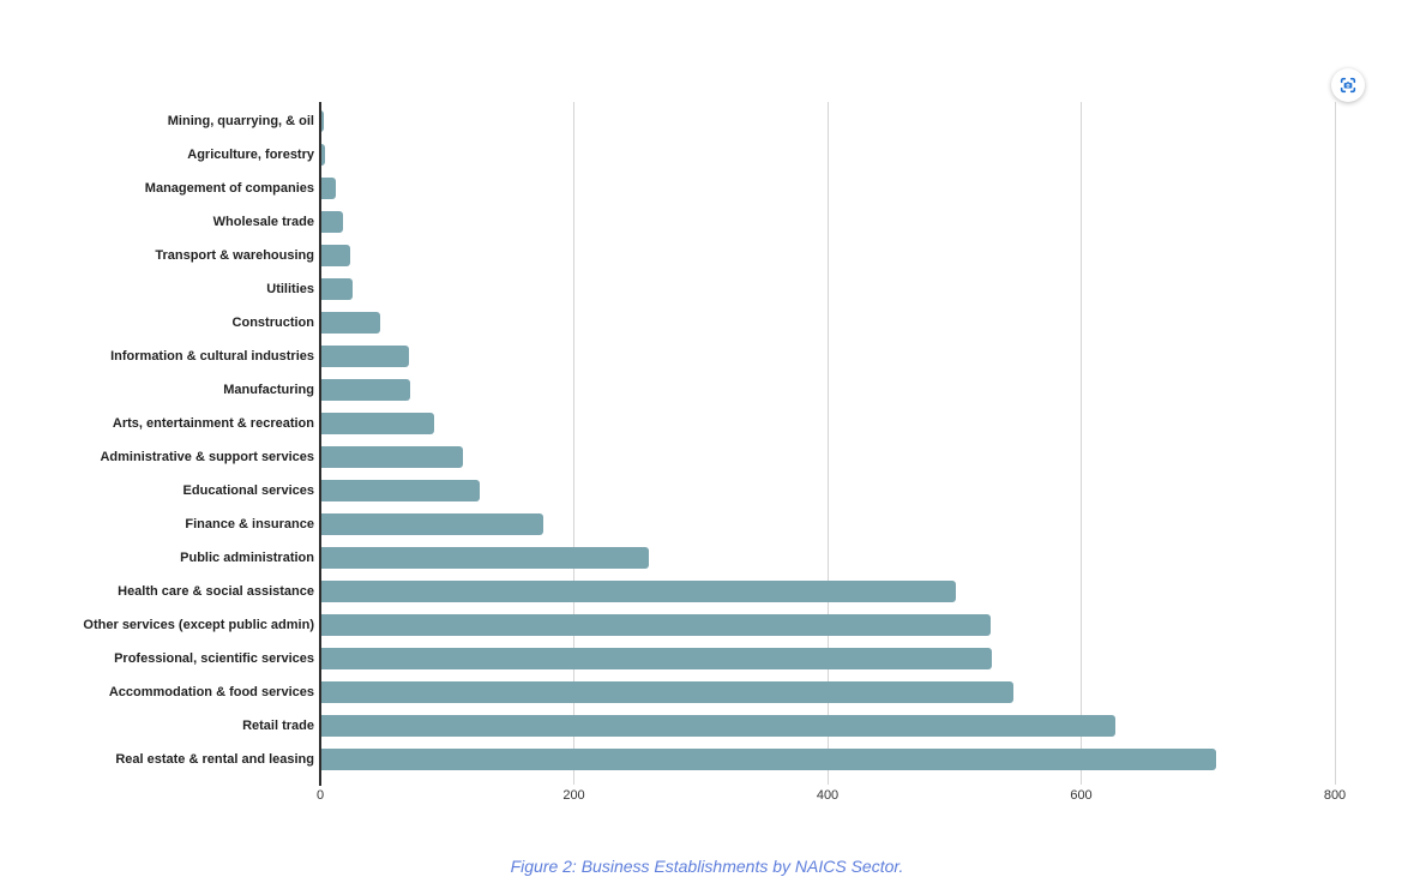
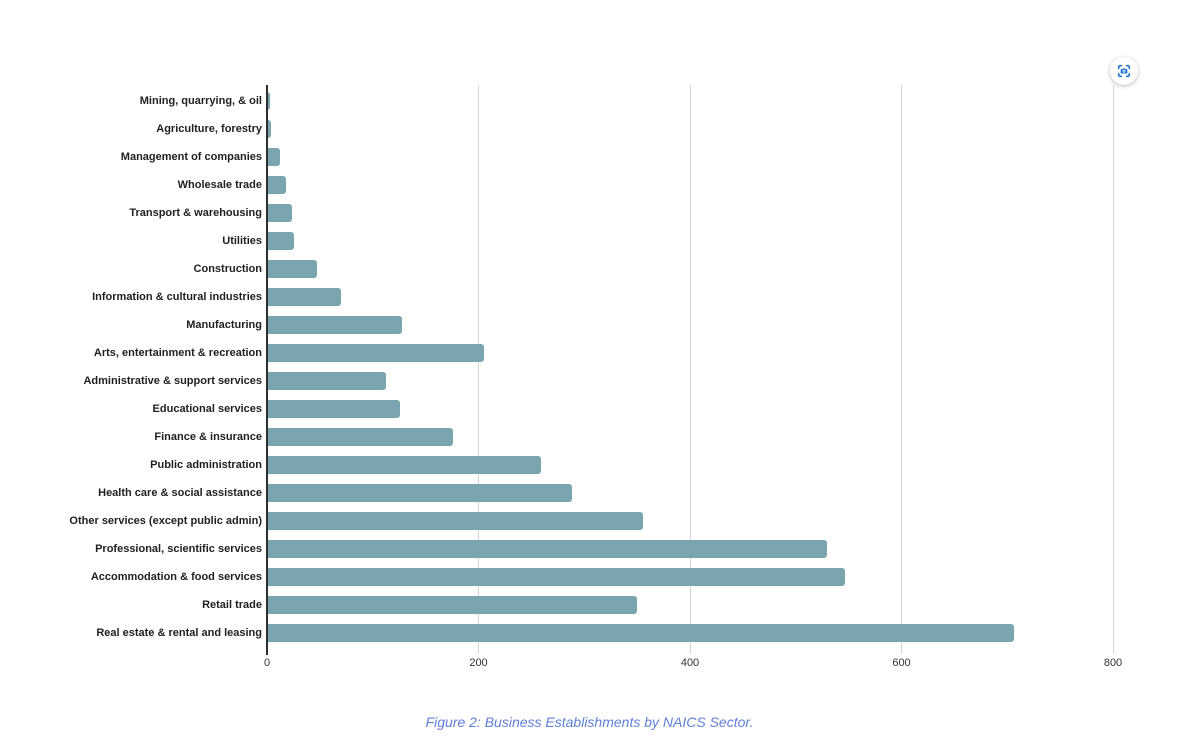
Manufacturing: 71 -> 128
Arts, entertainment & recreation: 90 -> 205
Health care & social assistance: 501 -> 288
Other services (except public admin): 529 -> 356
Retail trade: 627 -> 350
